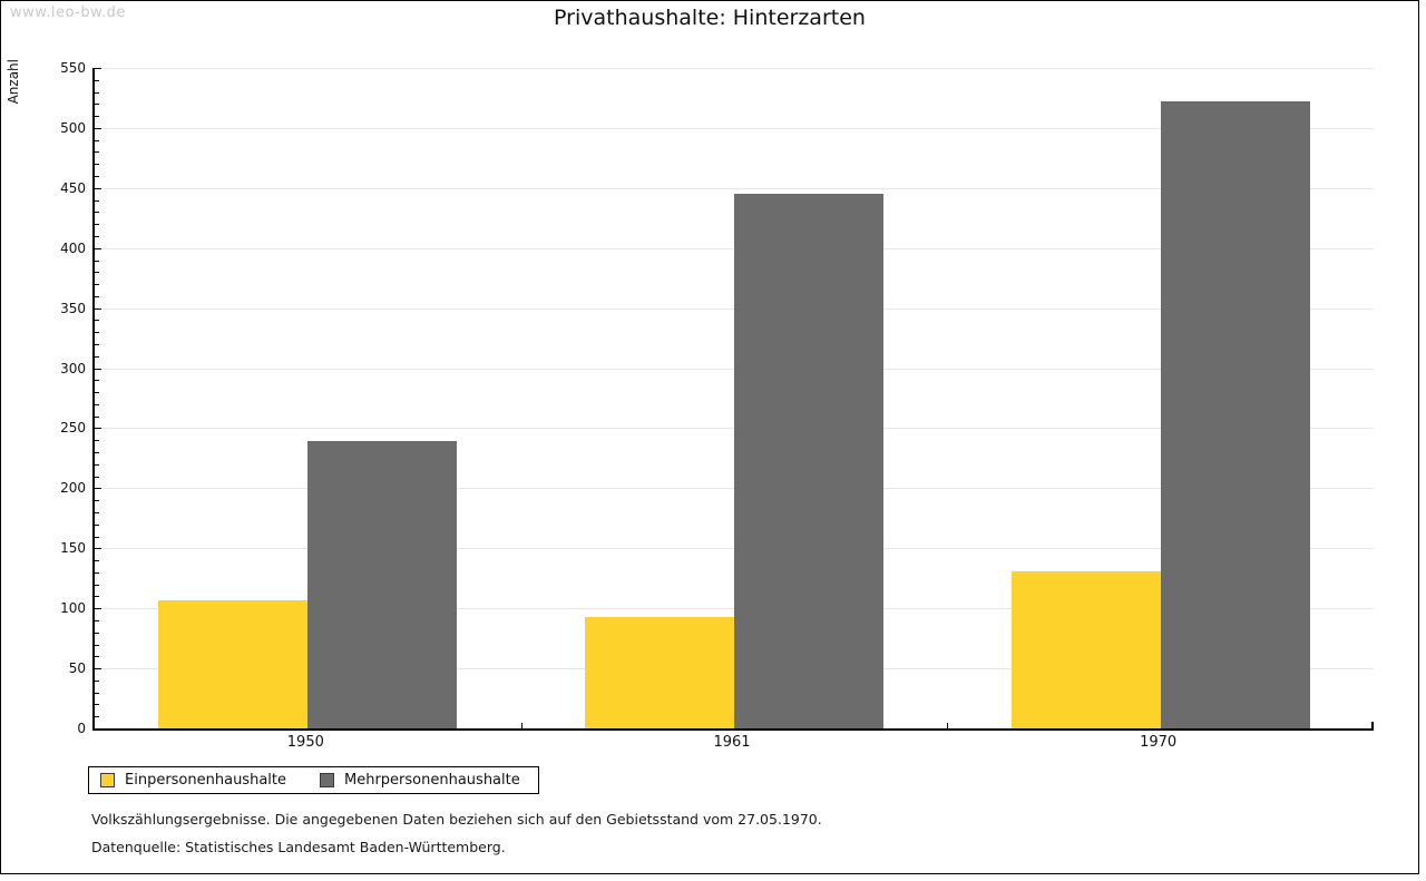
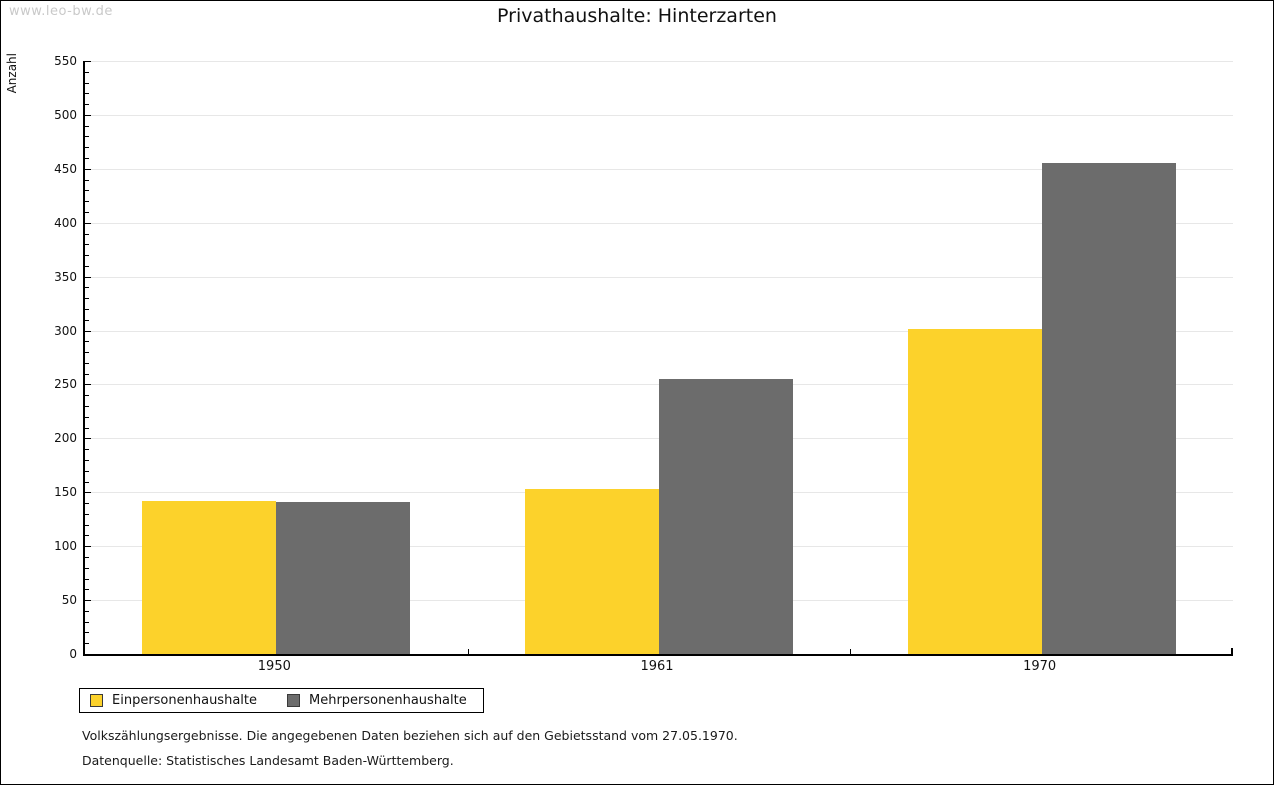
Einpersonenhaushalte/1950: 107 -> 142
Mehrpersonenhaushalte/1950: 239 -> 141
Einpersonenhaushalte/1961: 93 -> 153
Mehrpersonenhaushalte/1961: 445 -> 255
Einpersonenhaushalte/1970: 131 -> 301
Mehrpersonenhaushalte/1970: 522 -> 455
